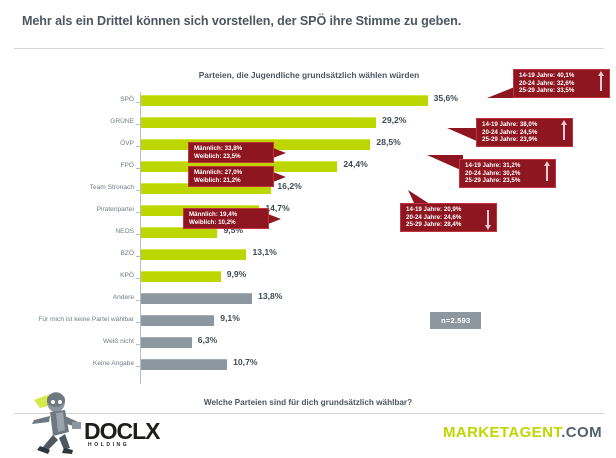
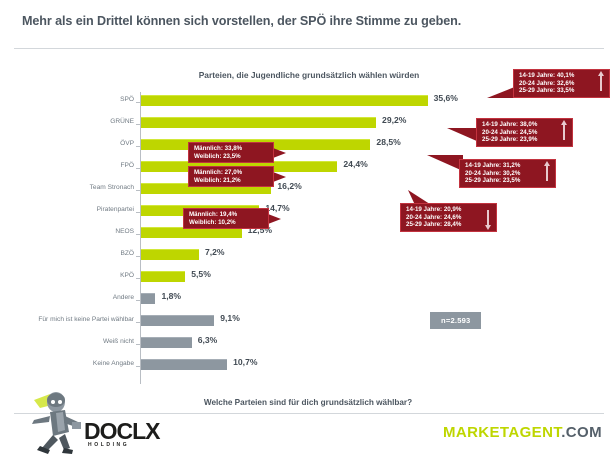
NEOS: 9,5% -> 12,5%
BZÖ: 13,1% -> 7,2%
KPÖ: 9,9% -> 5,5%
Andere: 13,8% -> 1,8%
